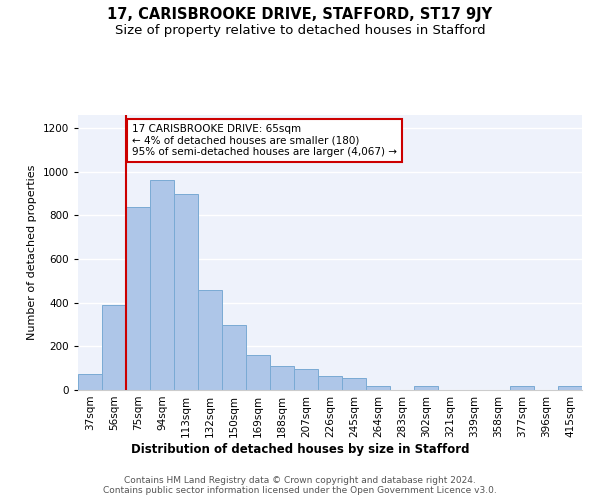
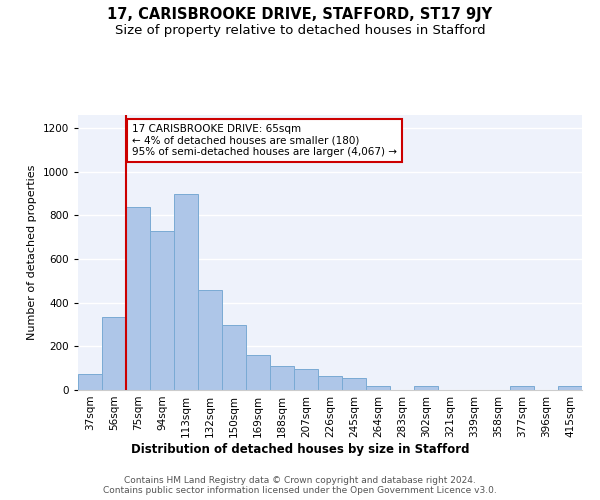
56sqm: 390 -> 335
94sqm: 960 -> 730
